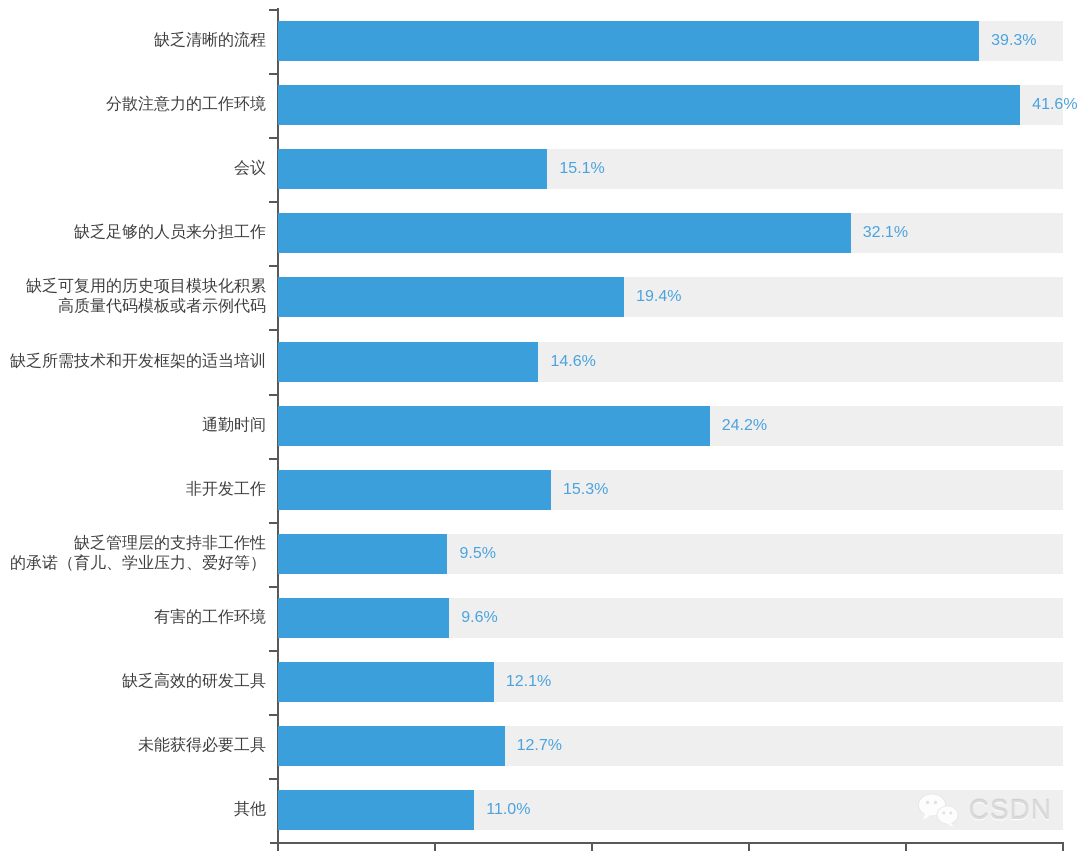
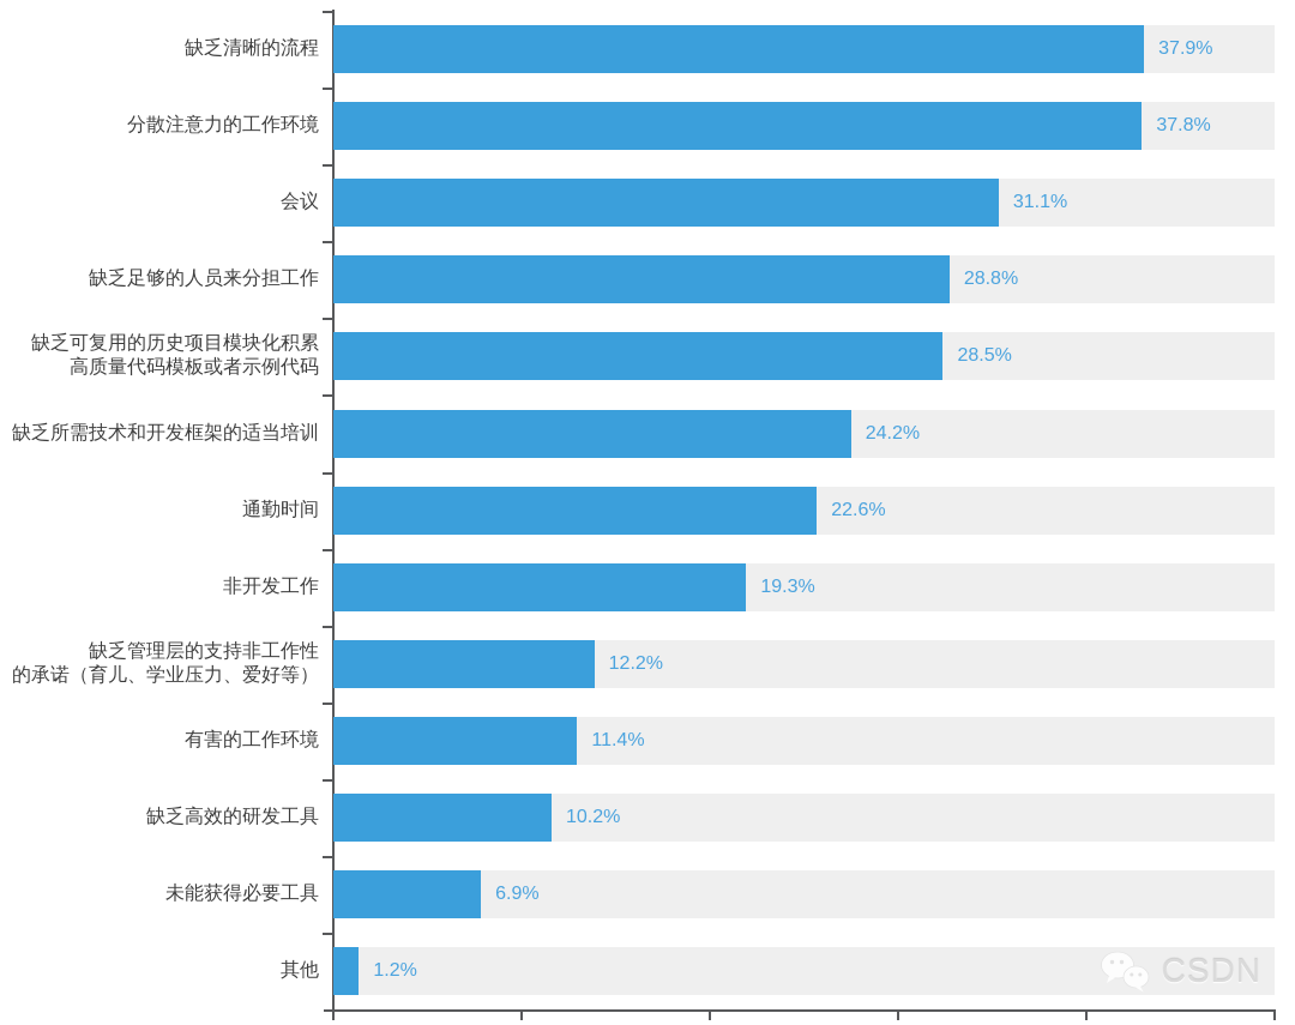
缺乏清晰的流程: 39.3% -> 37.9%
分散注意力的工作环境: 41.6% -> 37.8%
会议: 15.1% -> 31.1%
缺乏足够的人员来分担工作: 32.1% -> 28.8%
缺乏可复用的历史项目模块化积累 高质量代码模板或者示例代码: 19.4% -> 28.5%
缺乏所需技术和开发框架的适当培训: 14.6% -> 24.2%
通勤时间: 24.2% -> 22.6%
非开发工作: 15.3% -> 19.3%
缺乏管理层的支持非工作性 的承诺（育儿、学业压力、爱好等）: 9.5% -> 12.2%
有害的工作环境: 9.6% -> 11.4%
缺乏高效的研发工具: 12.1% -> 10.2%
未能获得必要工具: 12.7% -> 6.9%
其他: 11.0% -> 1.2%
